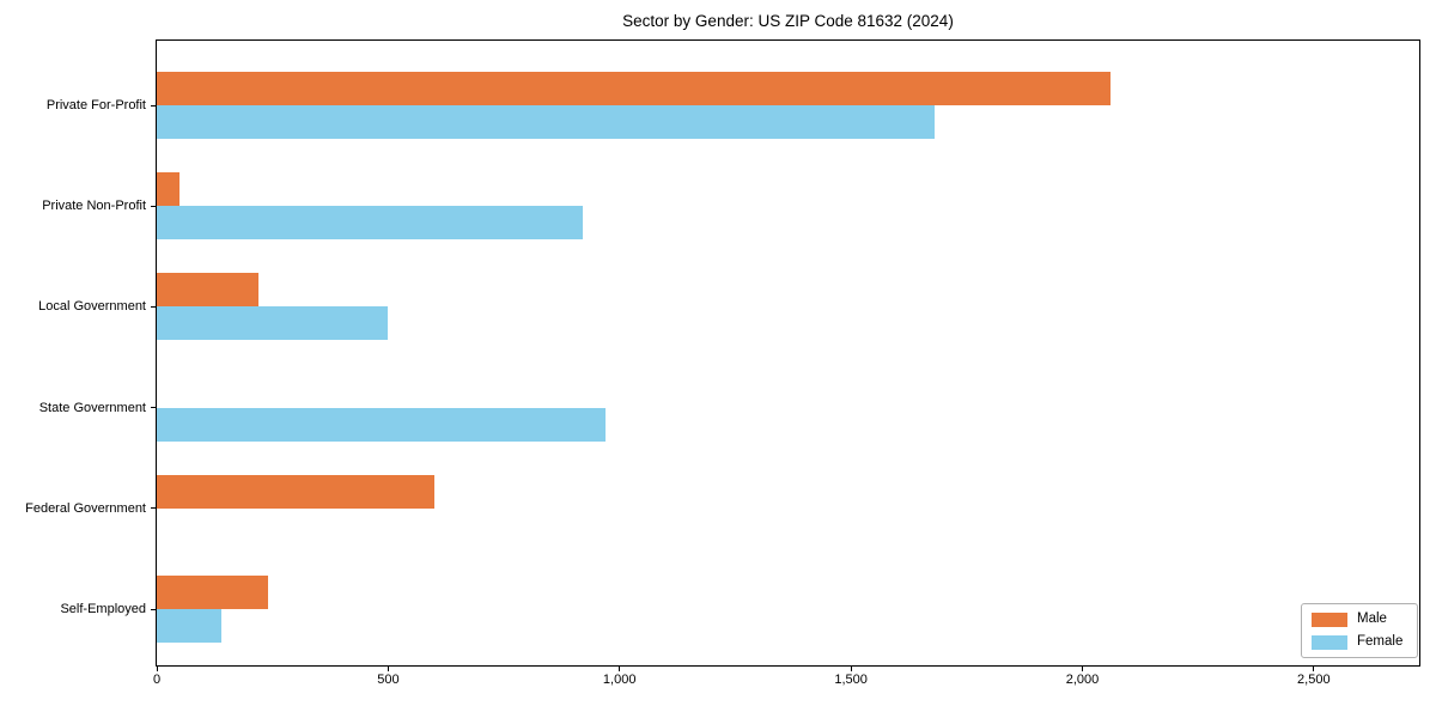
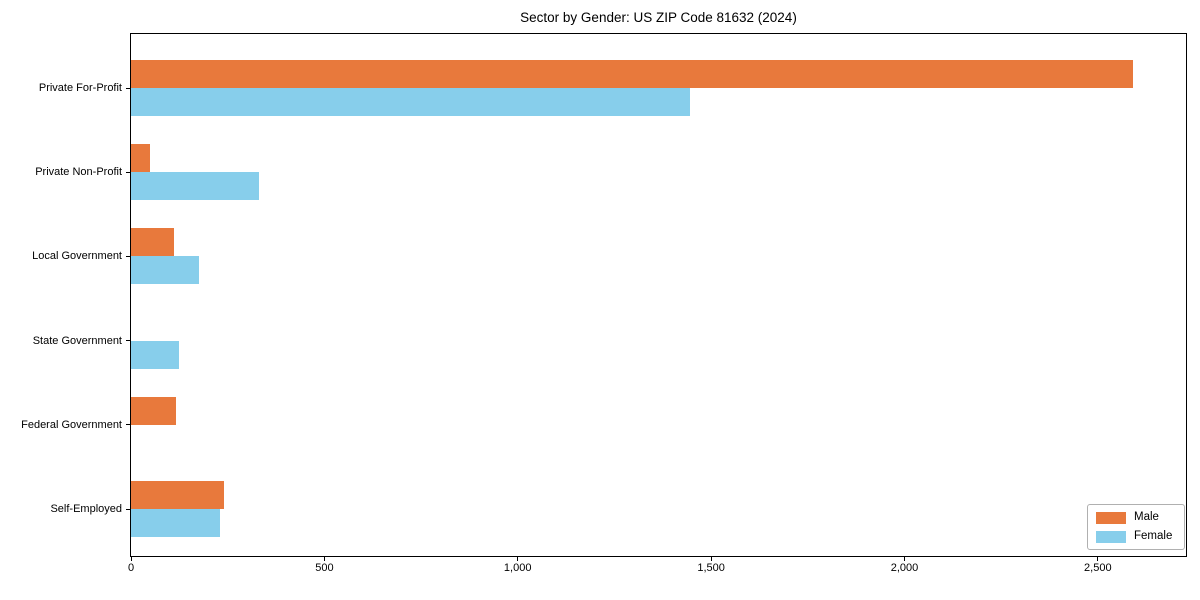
Male/Private For-Profit: 2060 -> 2590
Female/Private For-Profit: 1680 -> 1440
Female/Private Non-Profit: 920 -> 330
Male/Local Government: 220 -> 110
Female/Local Government: 500 -> 180
Female/State Government: 970 -> 120
Male/Federal Government: 600 -> 120
Female/Self-Employed: 140 -> 230
